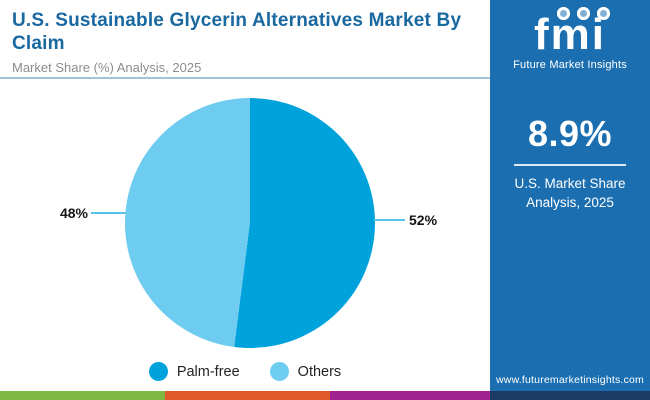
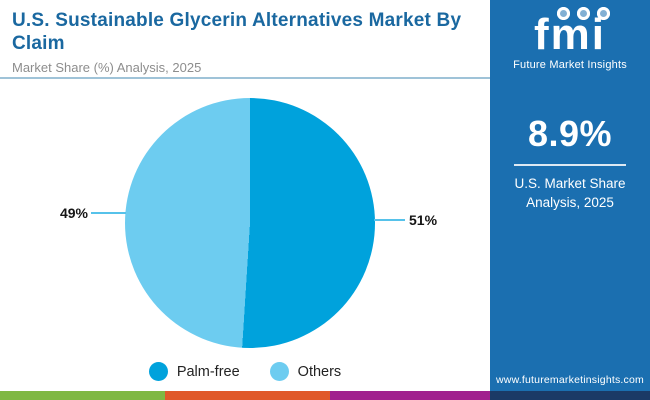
Palm-free: 52% -> 51%
Others: 48% -> 49%
